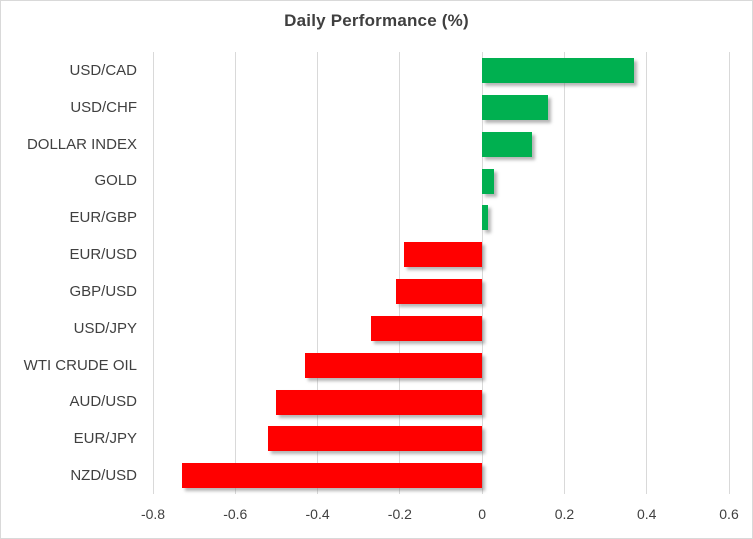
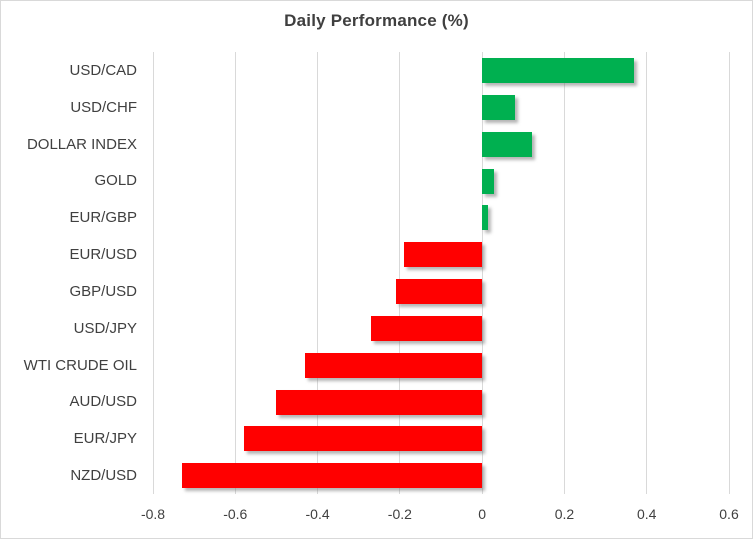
USD/CHF: 0.16 -> 0.08
EUR/JPY: -0.52 -> -0.58
